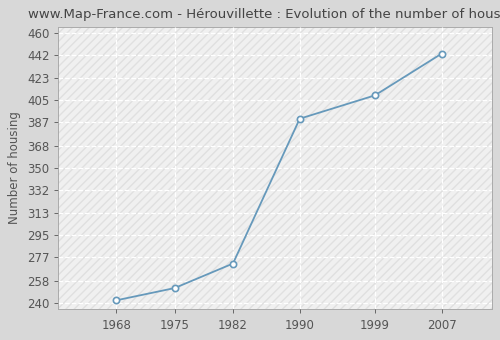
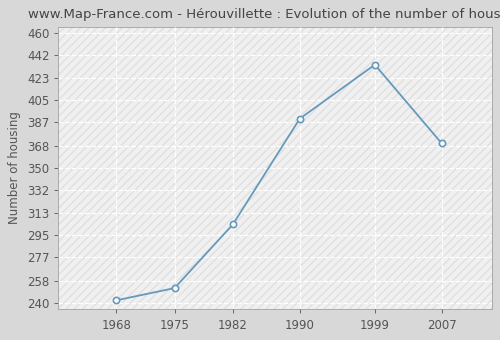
1982: 272 -> 304
1999: 409 -> 434
2007: 443 -> 370
